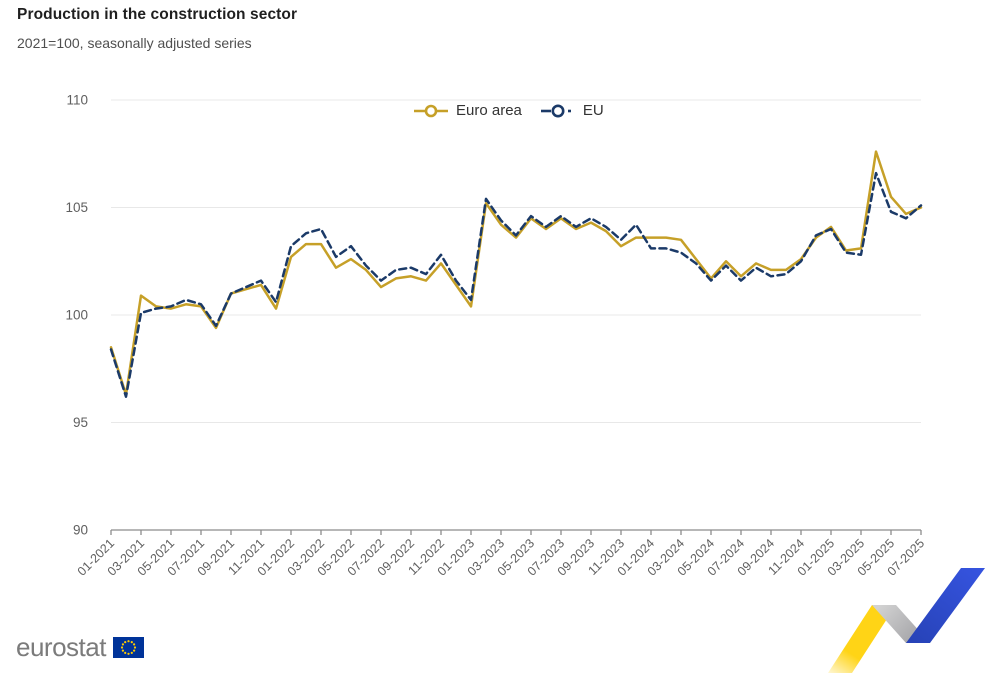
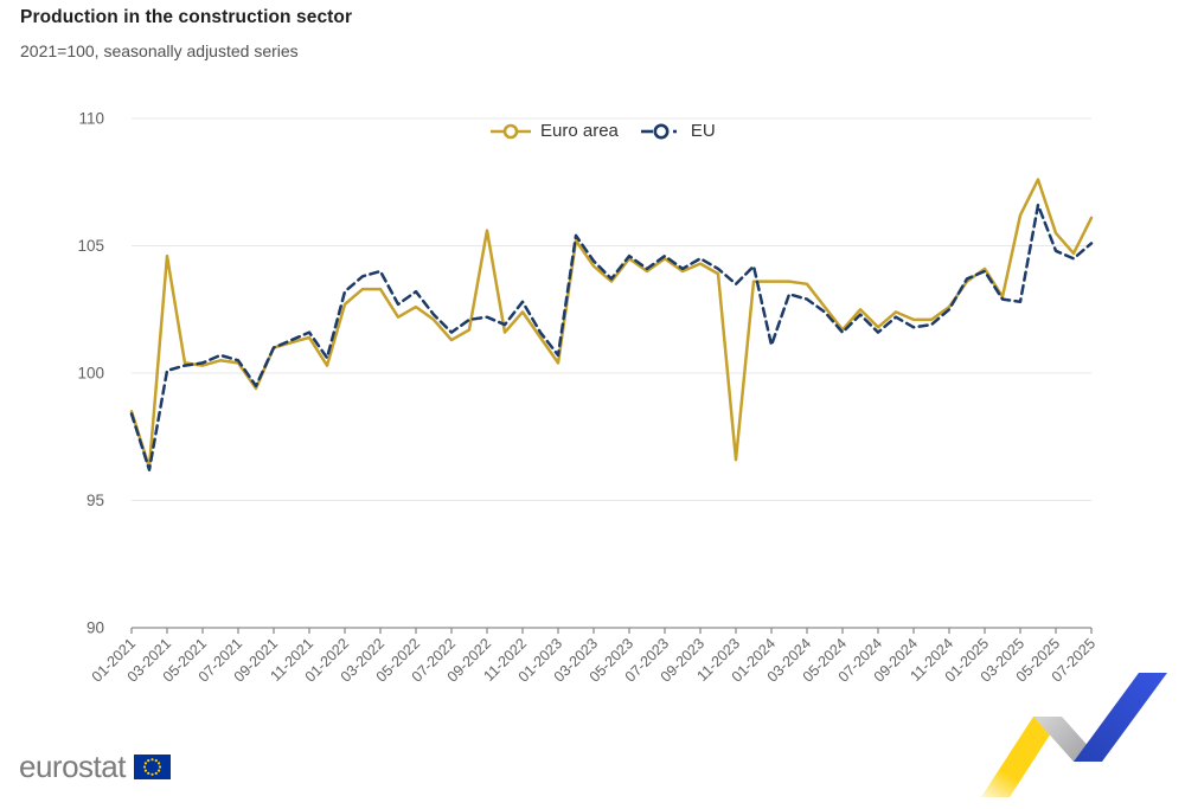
Euro area/03-2021: 100.9 -> 104.6
Euro area/09-2022: 101.8 -> 105.6
Euro area/11-2023: 103.2 -> 96.6
EU/01-2024: 103.1 -> 101.1
Euro area/03-2025: 103.1 -> 106.2
Euro area/07-2025: 105.0 -> 106.1
